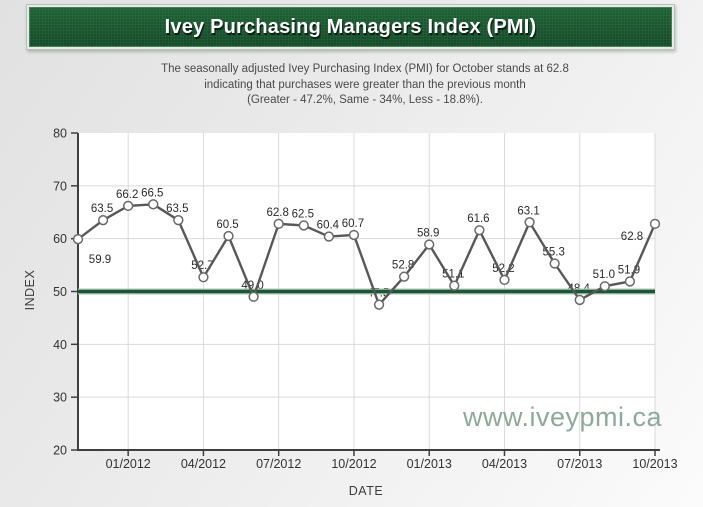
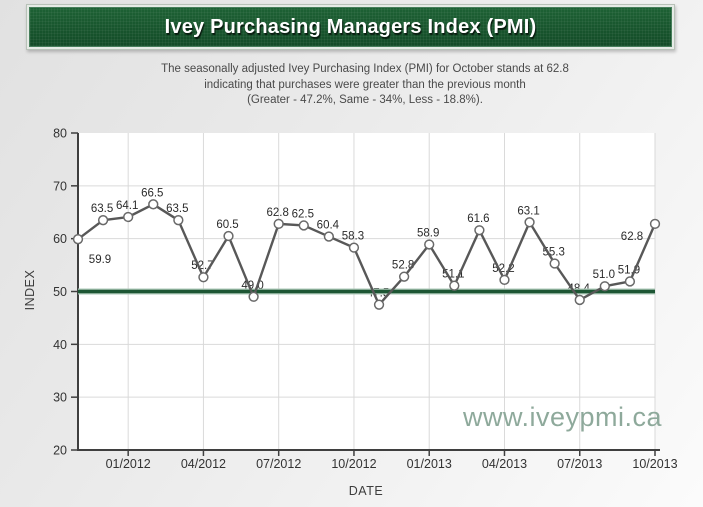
01/2012: 66.2 -> 64.1
10/2012: 60.7 -> 58.3
